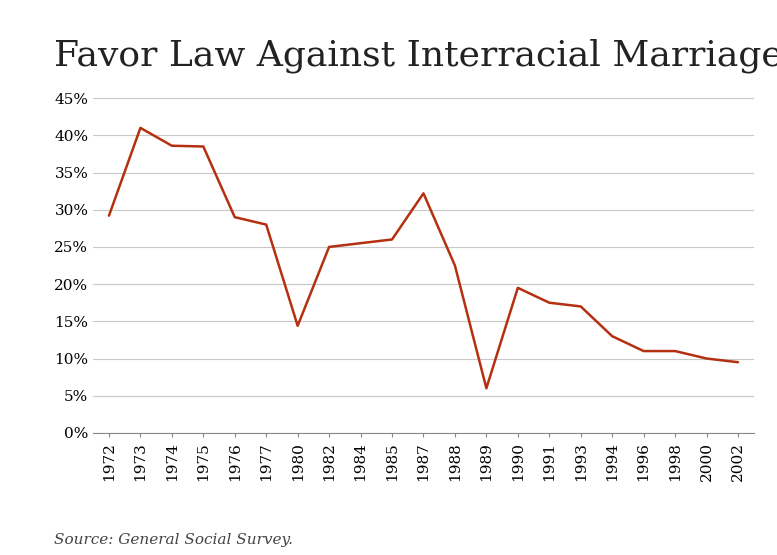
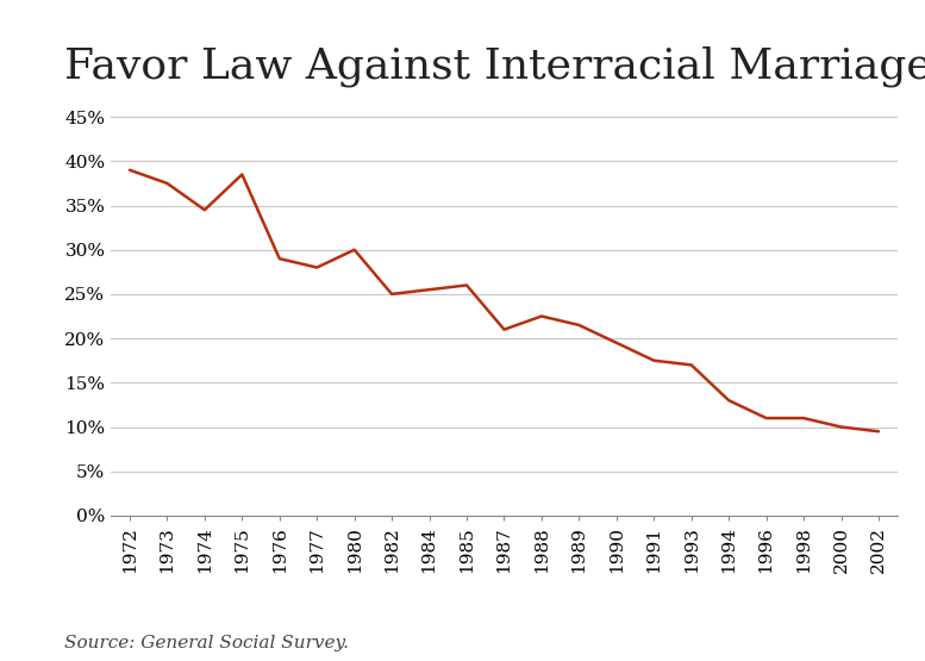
1972: 29.2% -> 39.0%
1973: 41.0% -> 37.5%
1974: 38.6% -> 34.5%
1980: 14.4% -> 30.0%
1987: 32.2% -> 21.0%
1989: 6.0% -> 21.5%
